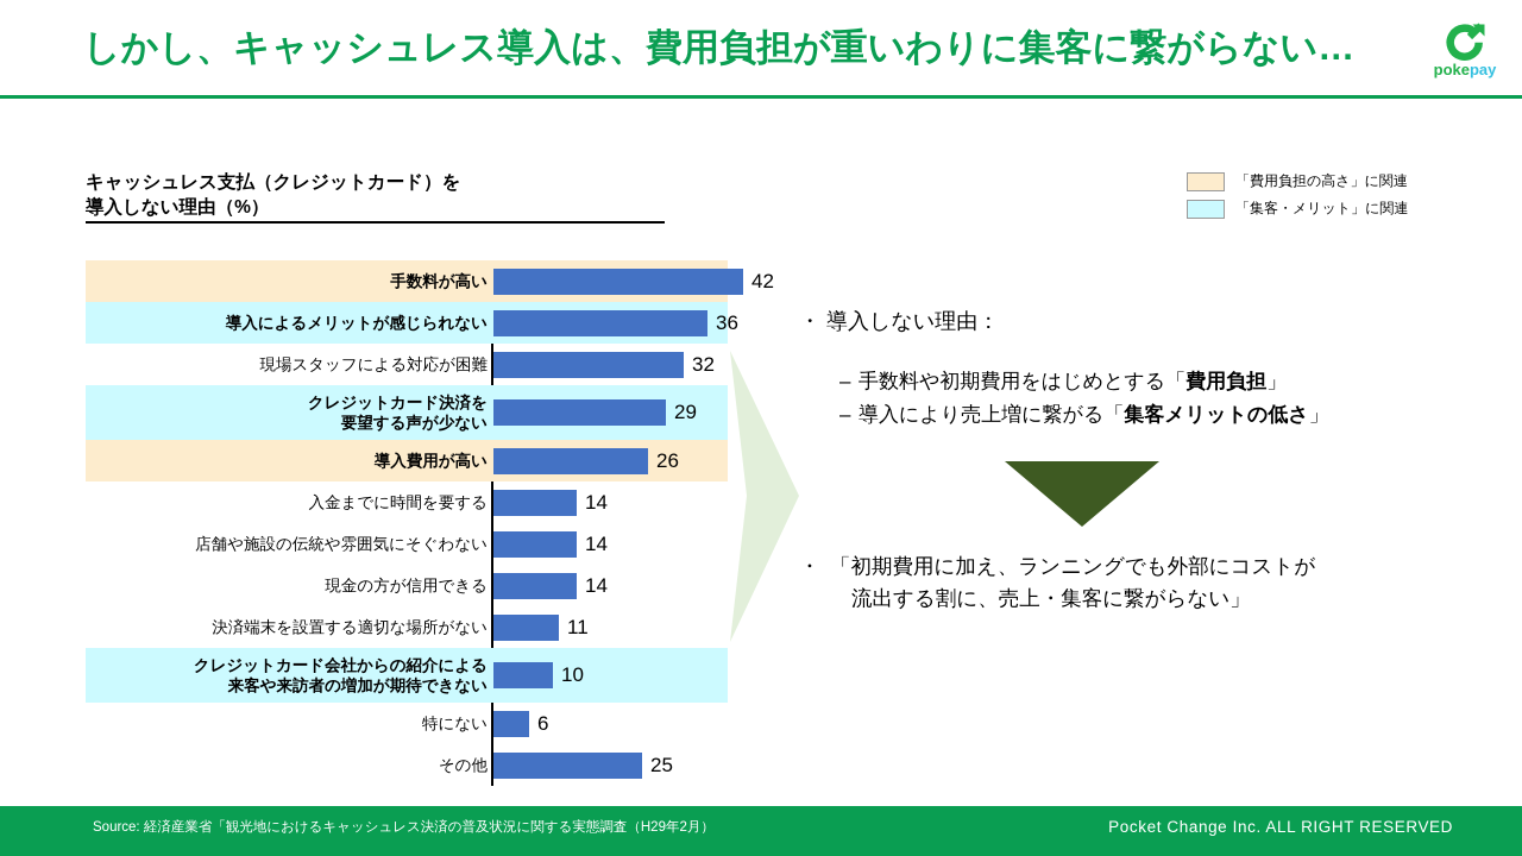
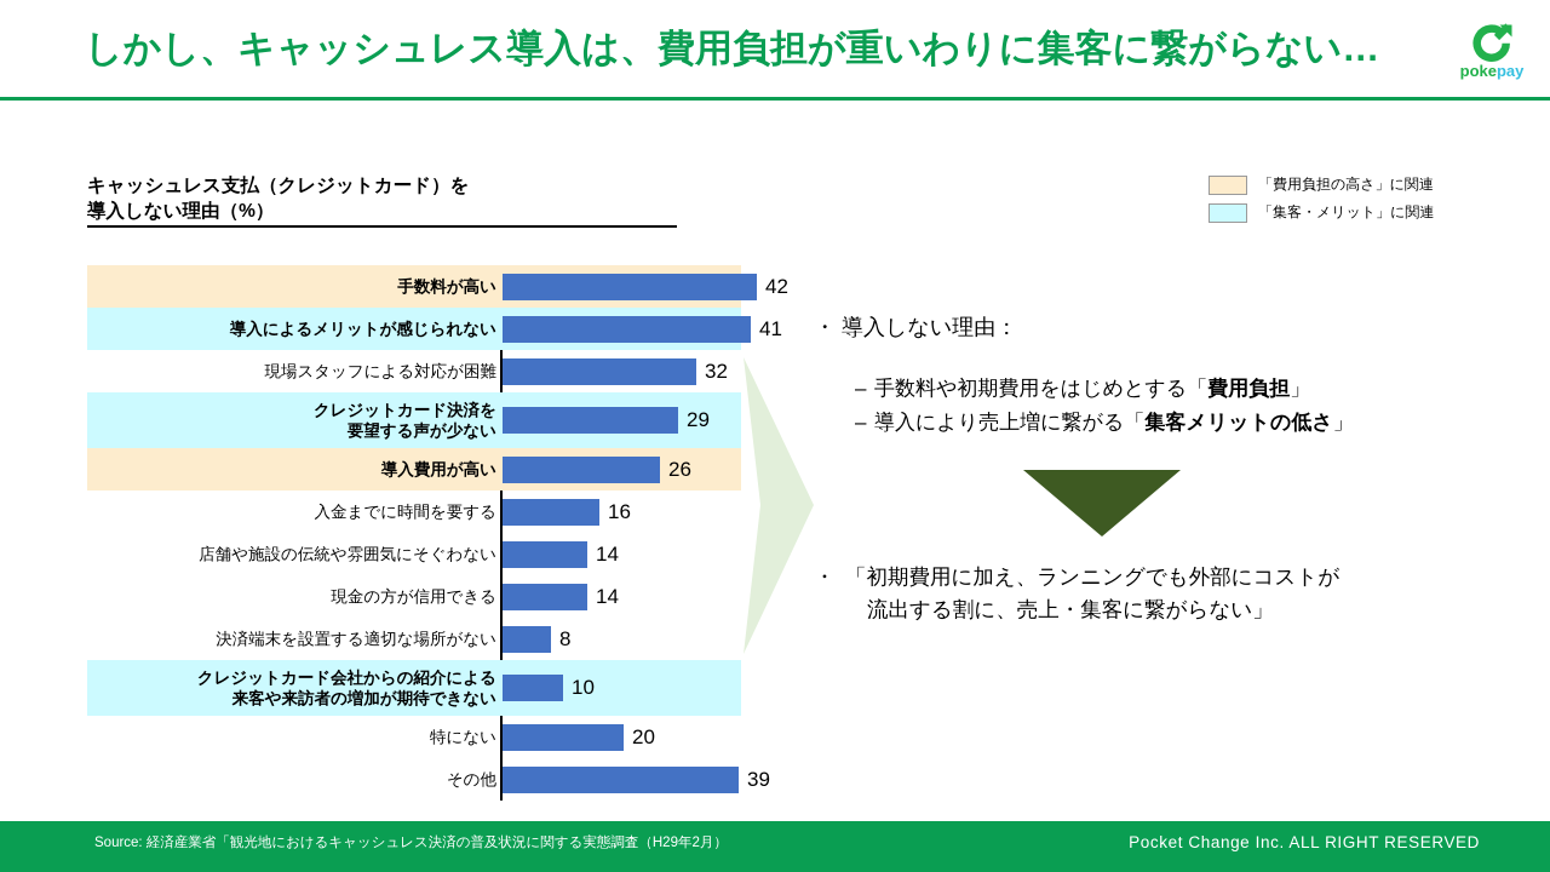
導入によるメリットが感じられない: 36 -> 41
入金までに時間を要する: 14 -> 16
決済端末を設置する適切な場所がない: 11 -> 8
特にない: 6 -> 20
その他: 25 -> 39
